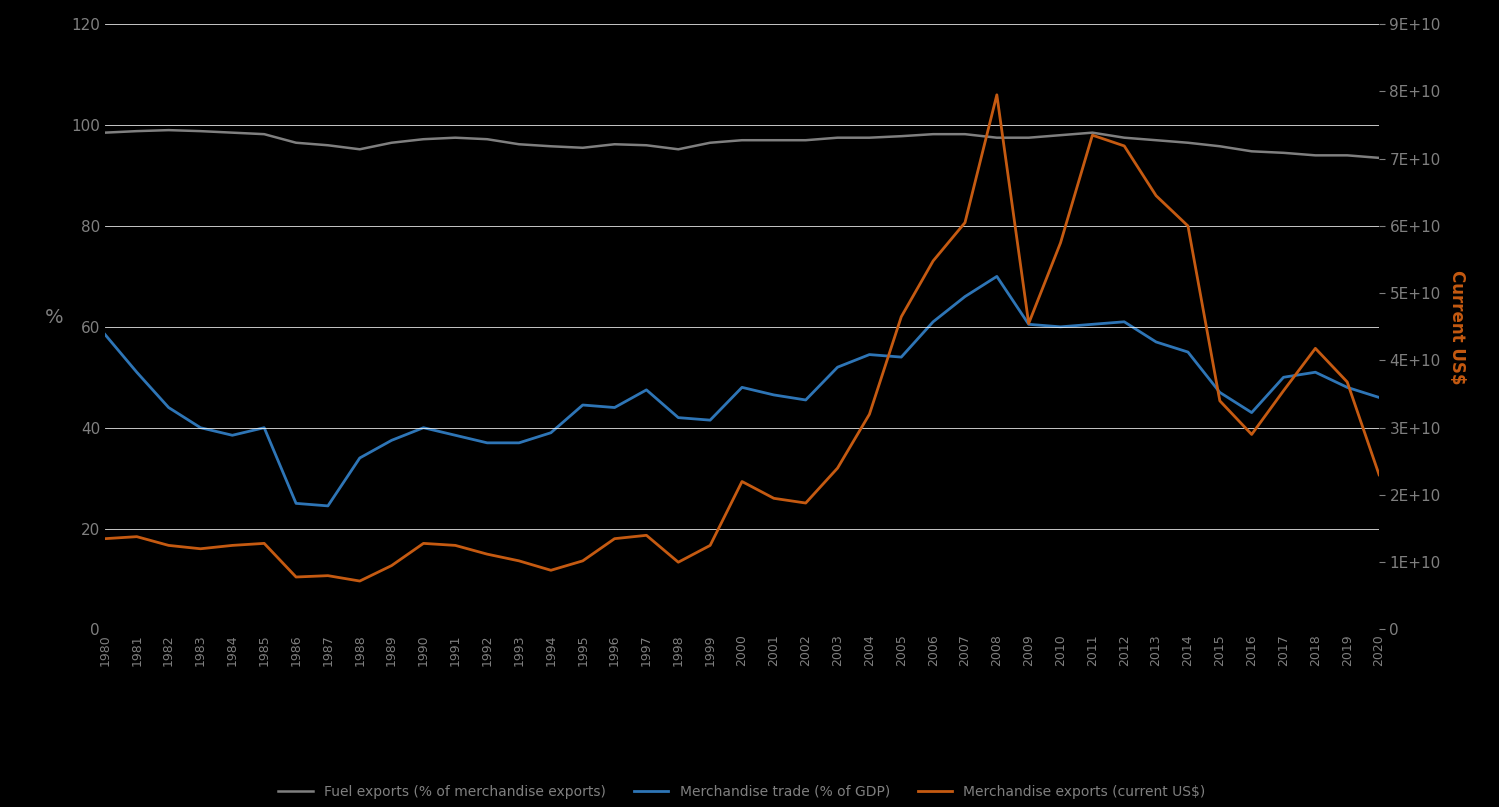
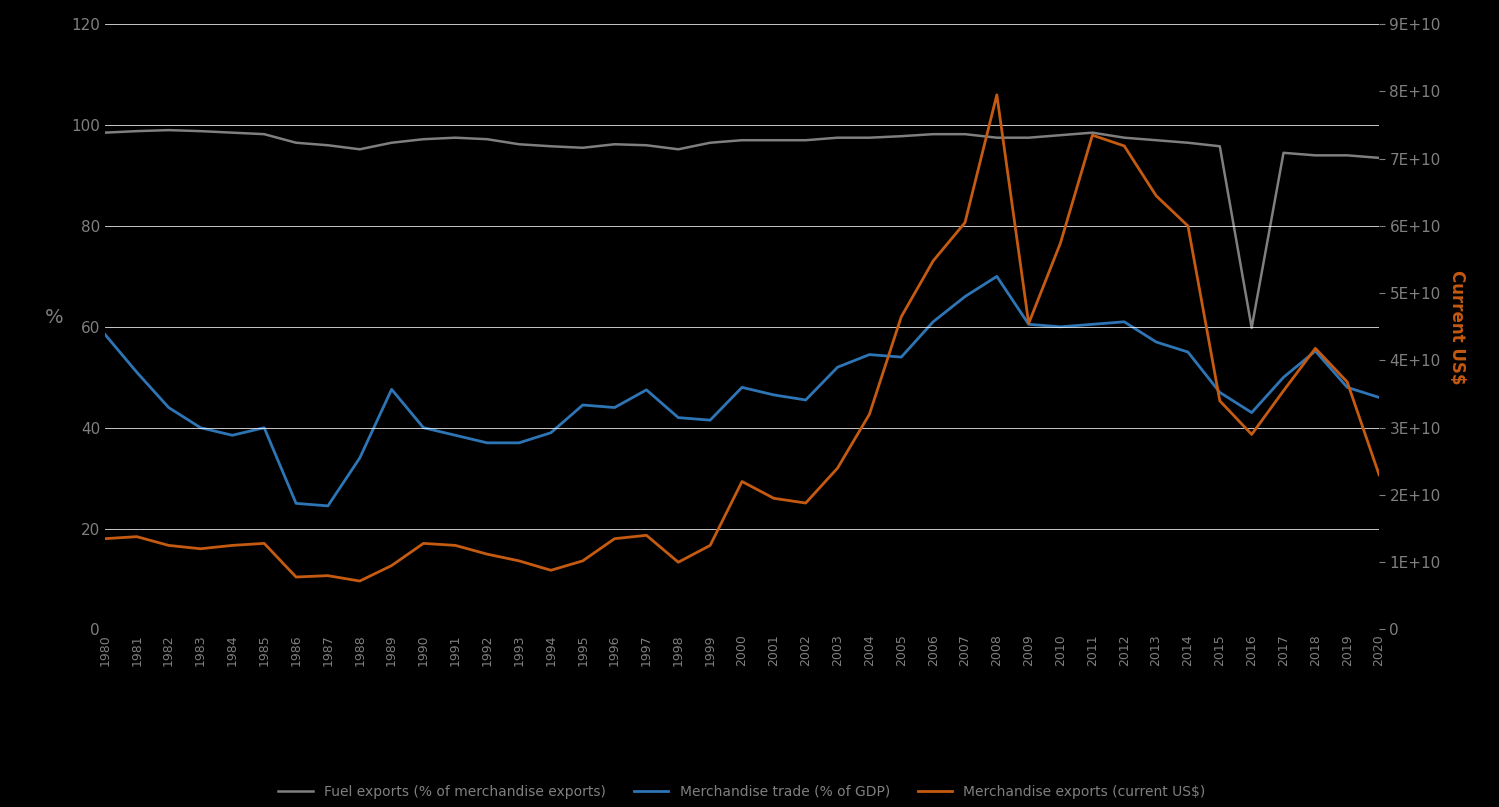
Merchandise trade (% of GDP)/1989: 37.5 -> 47.6
Fuel exports (% of merchandise exports)/2016: 94.8 -> 59.8
Merchandise trade (% of GDP)/2018: 51.0 -> 55.2
